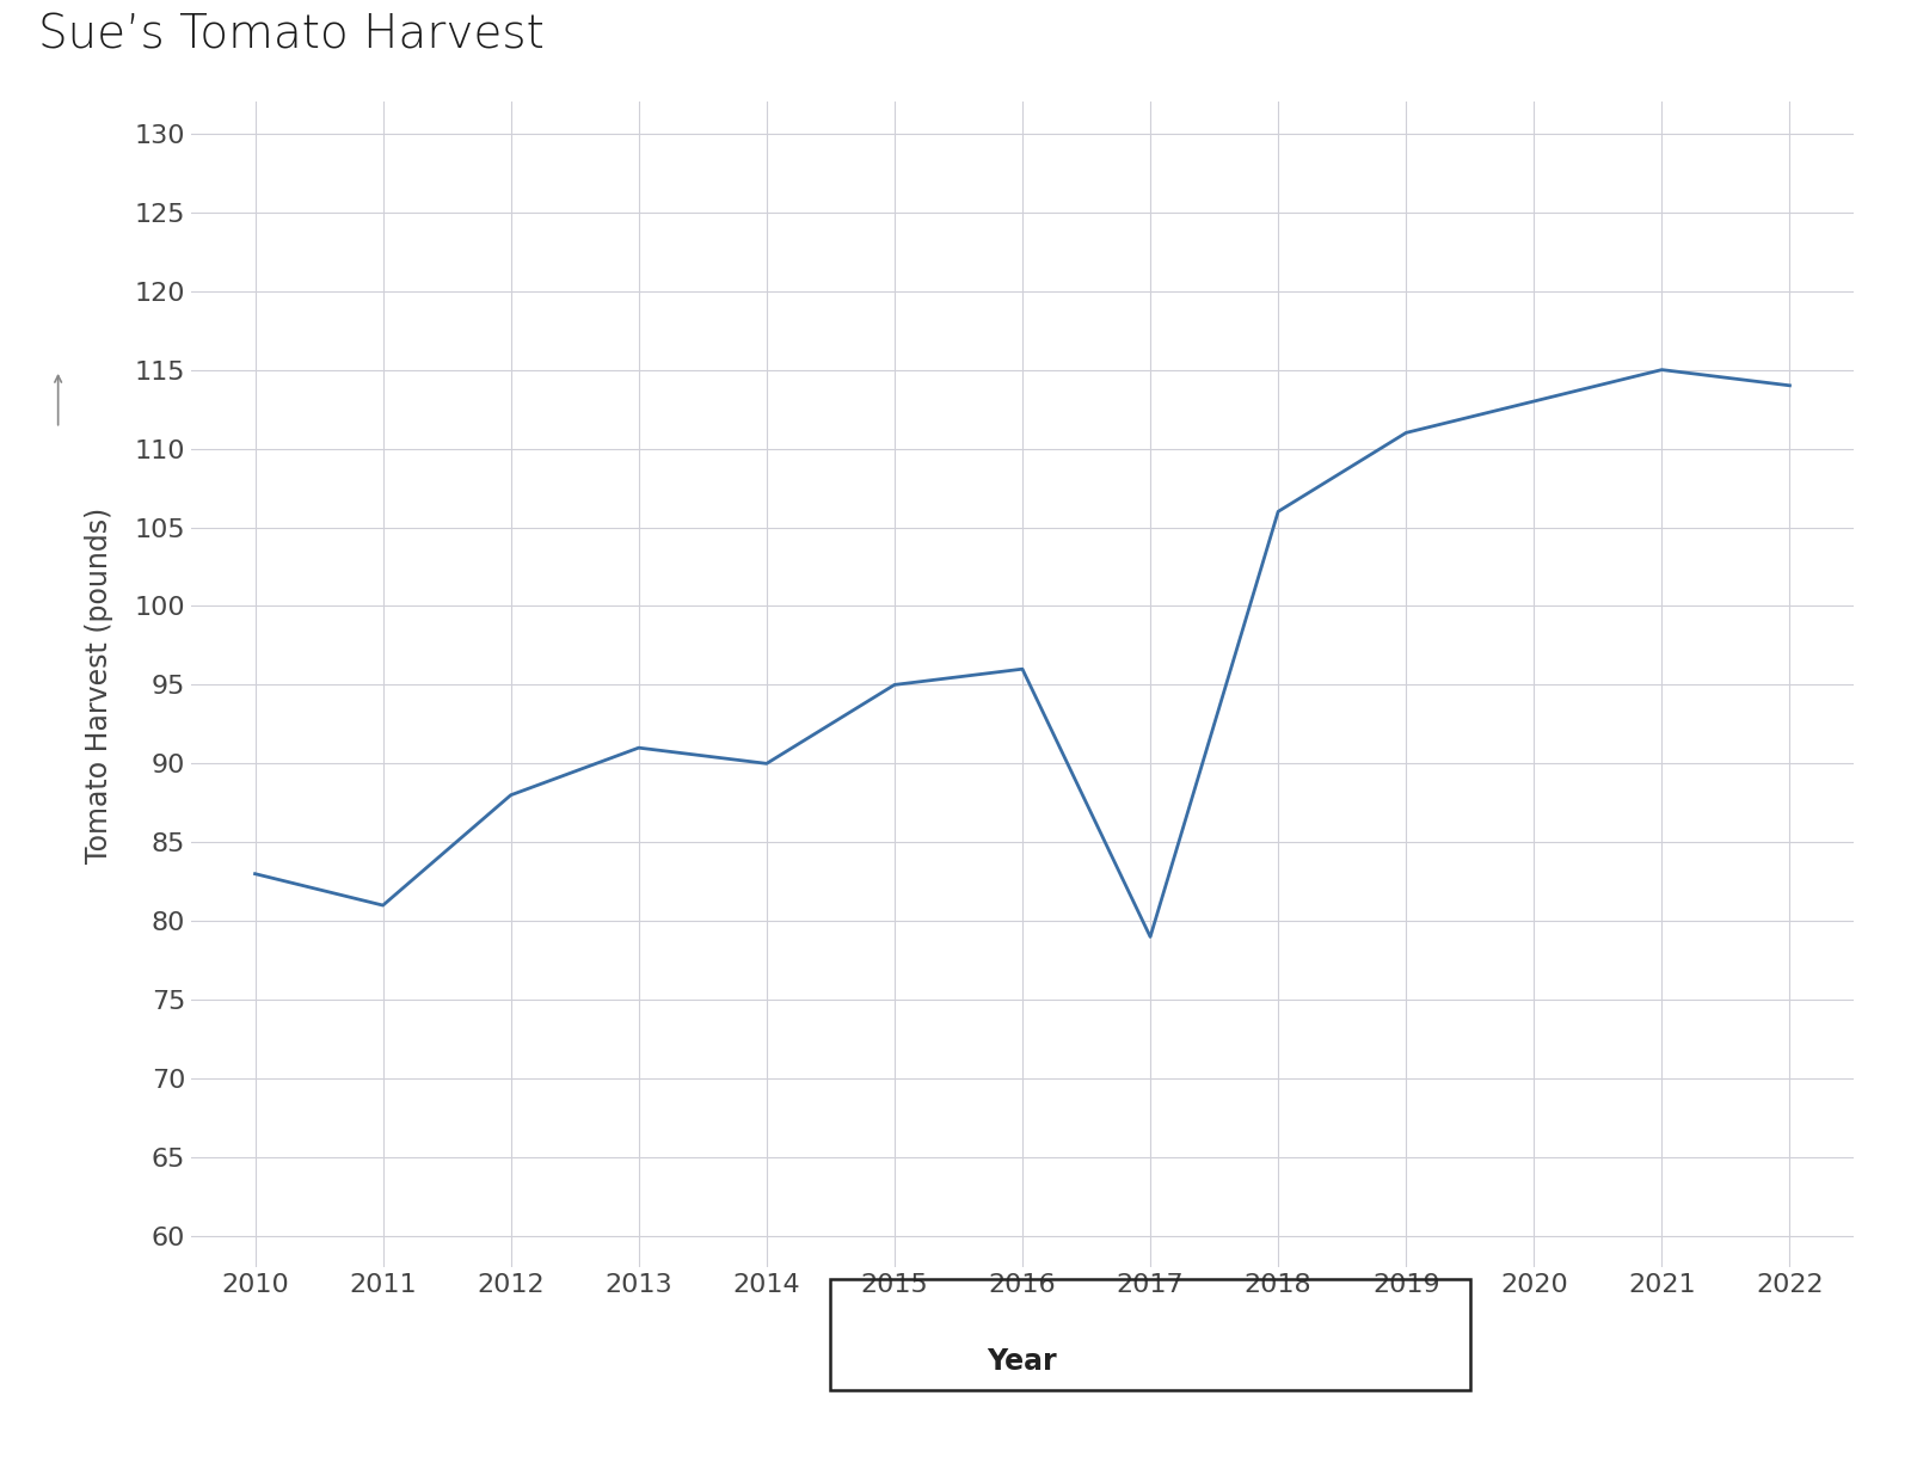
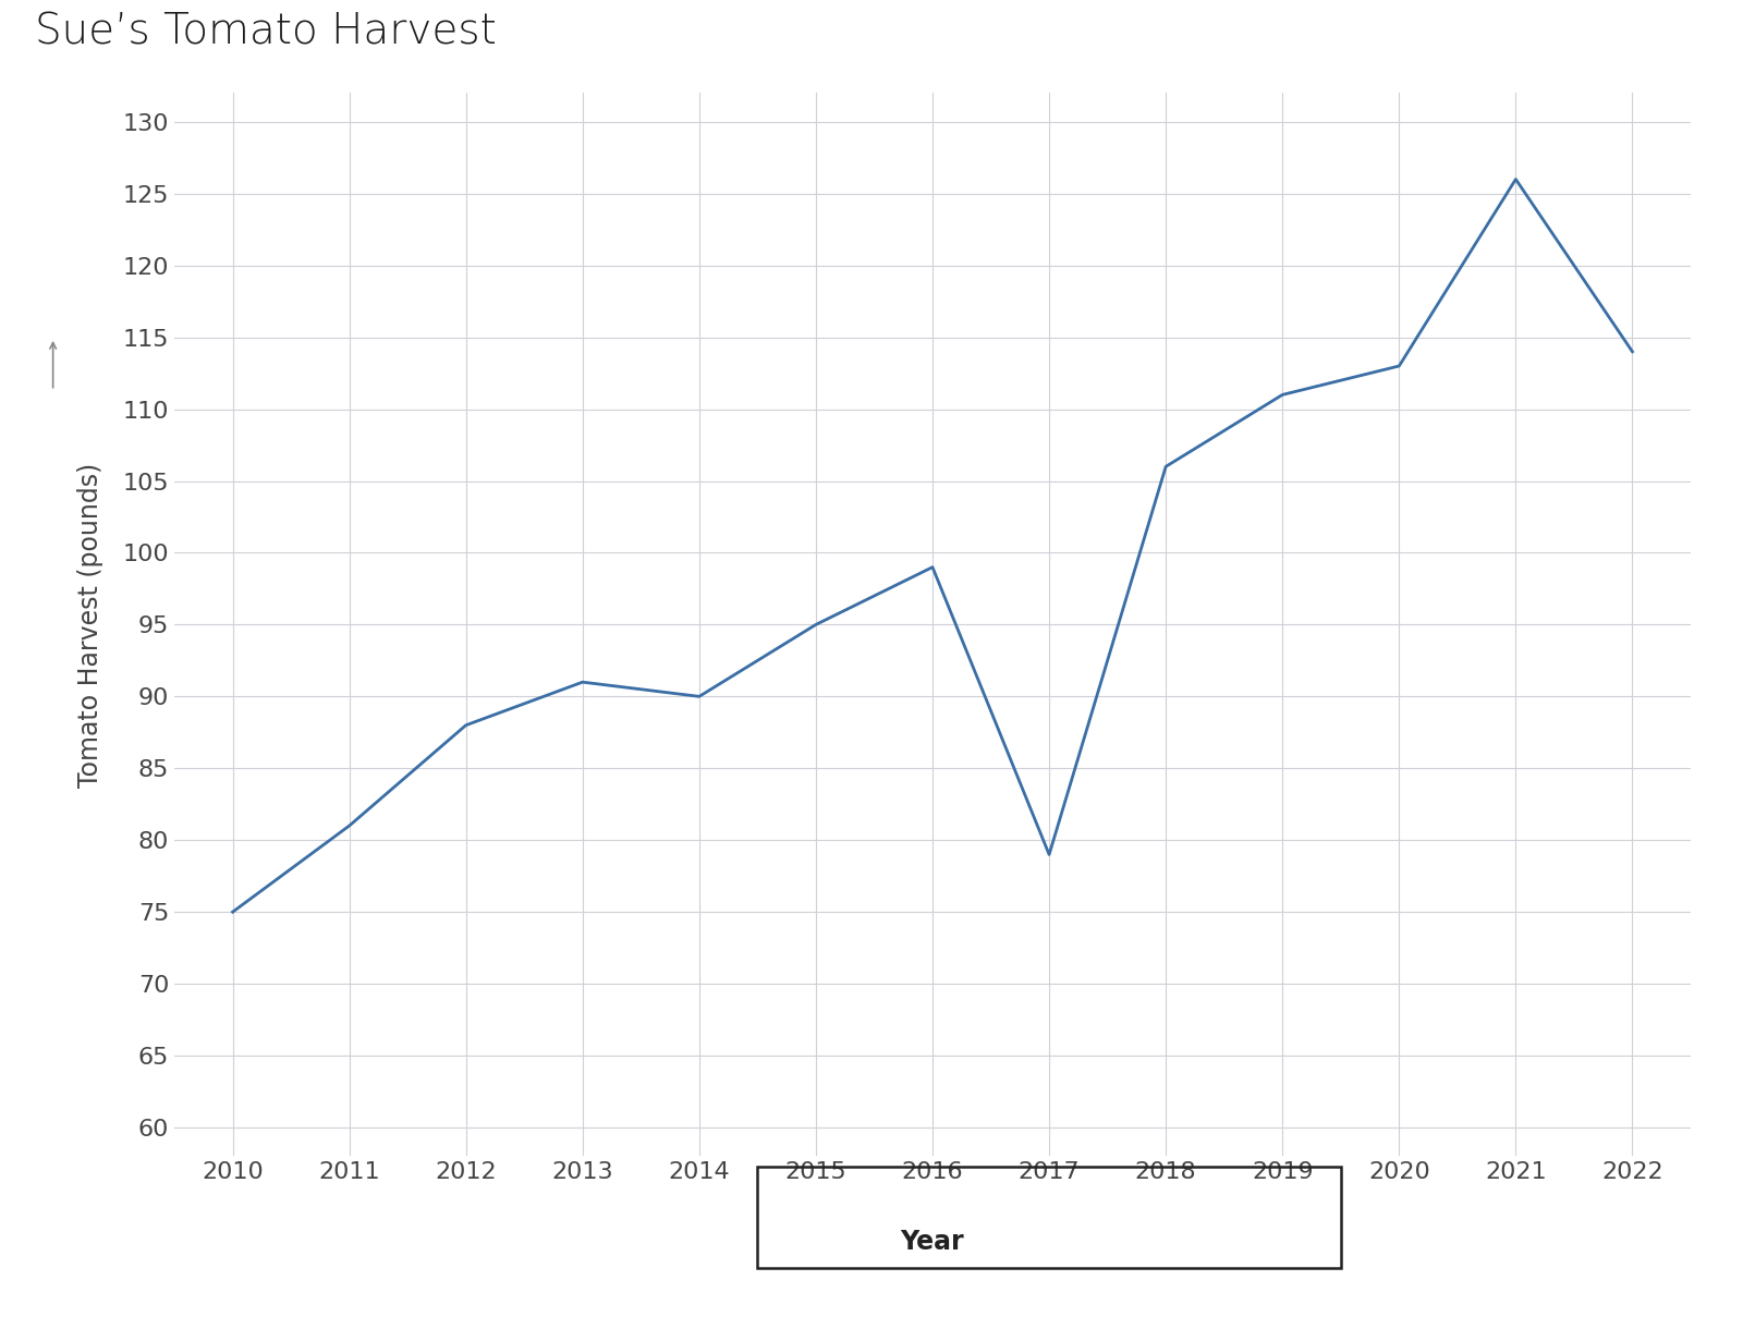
2010: 83 -> 75
2016: 96 -> 99
2021: 115 -> 126
